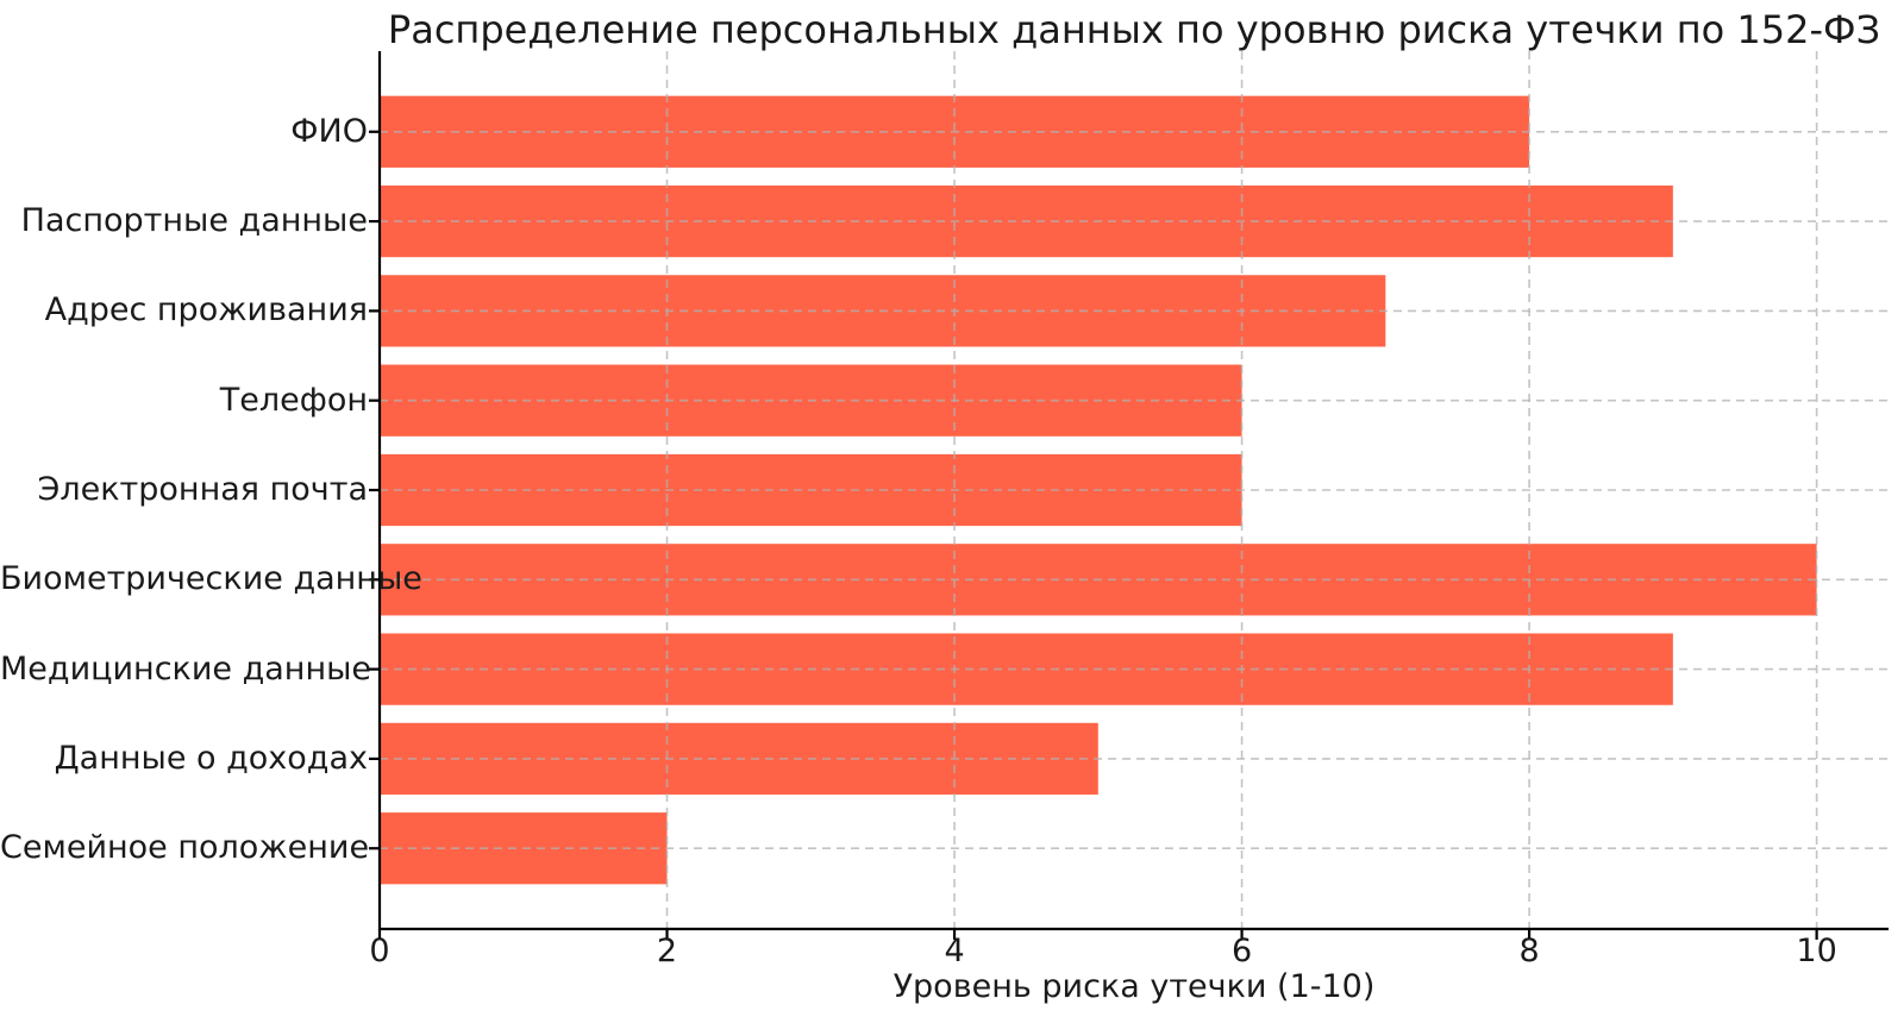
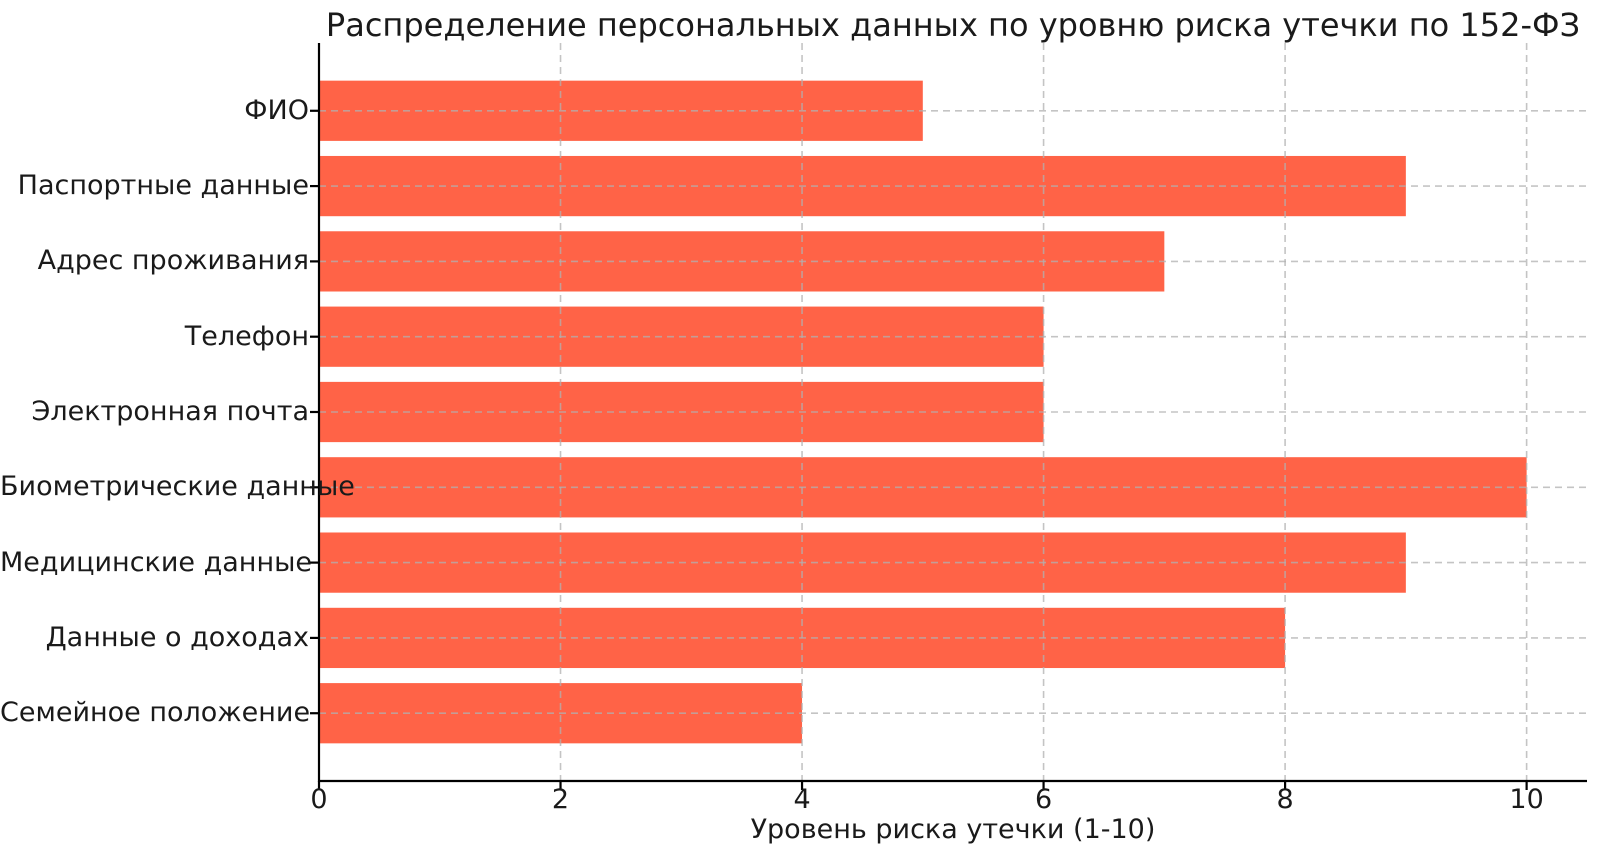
ФИО: 8 -> 5
Данные о доходах: 5 -> 8
Семейное положение: 2 -> 4
